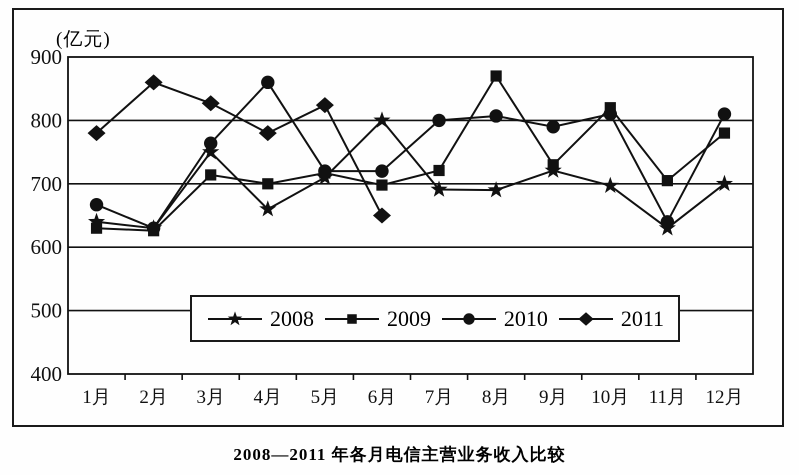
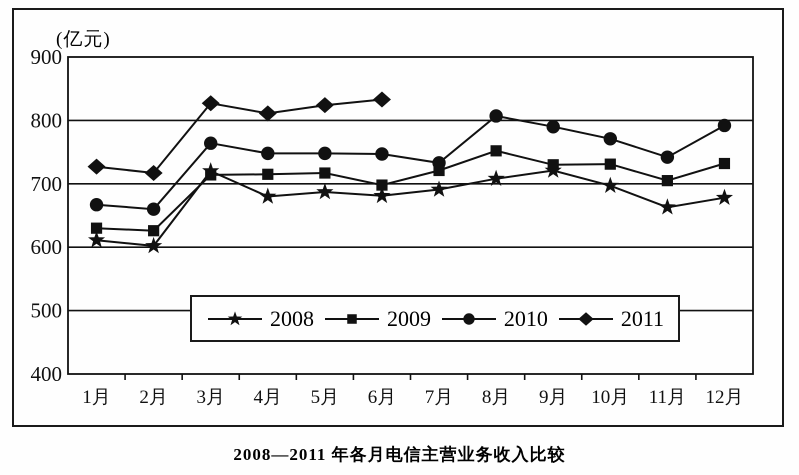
2008/1月: 640 -> 610
2011/1月: 780 -> 730
2008/2月: 630 -> 600
2010/2月: 630 -> 660
2011/2月: 860 -> 720
2008/3月: 750 -> 720
2008/4月: 660 -> 680
2009/4月: 700 -> 720
2010/4月: 860 -> 750
2011/4月: 780 -> 810
2008/5月: 710 -> 690
2010/5月: 720 -> 750
2008/6月: 800 -> 680
2010/6月: 720 -> 750
2011/6月: 650 -> 830
2010/7月: 800 -> 730
2008/8月: 690 -> 710
2009/8月: 870 -> 750
2009/10月: 820 -> 730
2010/10月: 810 -> 770
2008/11月: 630 -> 660
2010/11月: 640 -> 740
2008/12月: 700 -> 680
2009/12月: 780 -> 730
2010/12月: 810 -> 790
